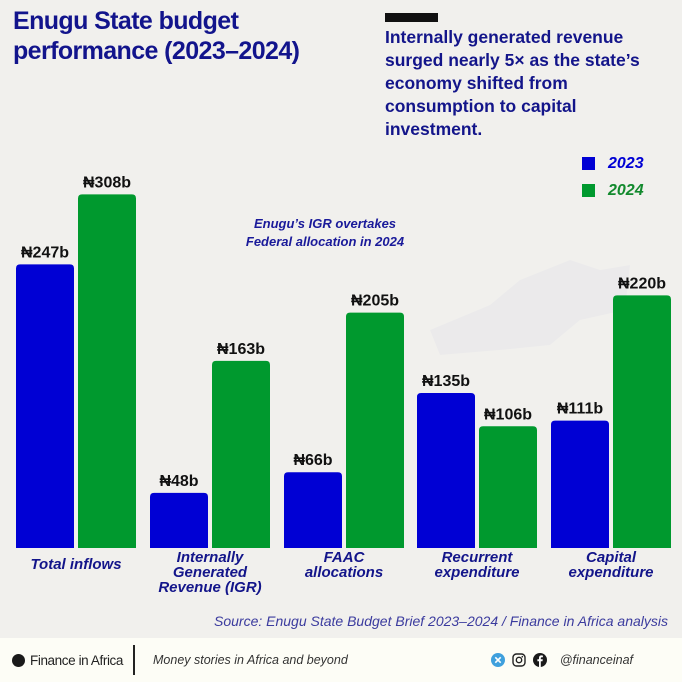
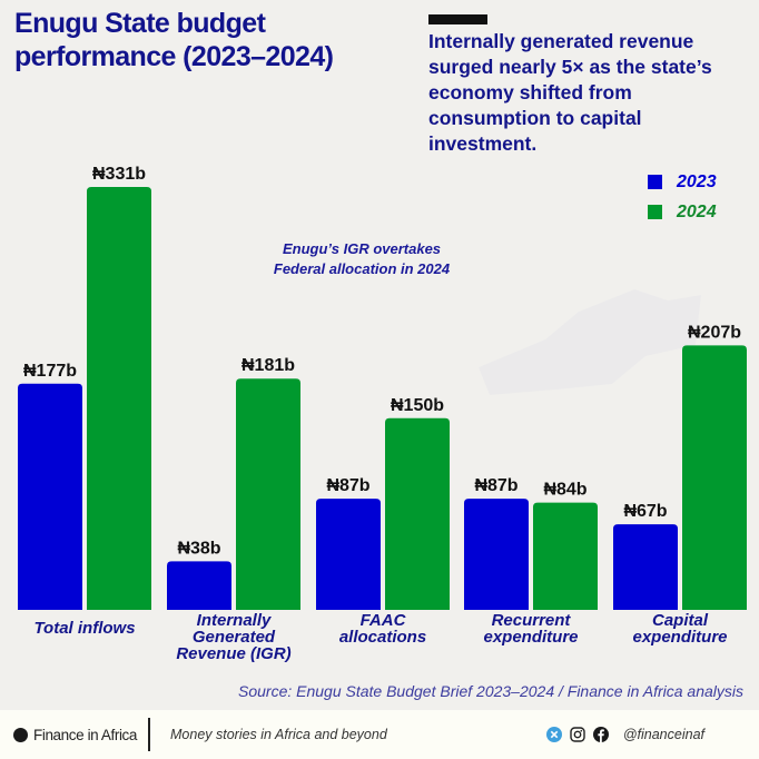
2023/Total inflows: 247 -> 177
2024/Total inflows: 308 -> 331
2023/Internally Generated Revenue (IGR): 48 -> 38
2024/Internally Generated Revenue (IGR): 163 -> 181
2023/FAAC allocations: 66 -> 87
2024/FAAC allocations: 205 -> 150
2023/Recurrent expenditure: 135 -> 87
2024/Recurrent expenditure: 106 -> 84
2023/Capital expenditure: 111 -> 67
2024/Capital expenditure: 220 -> 207
